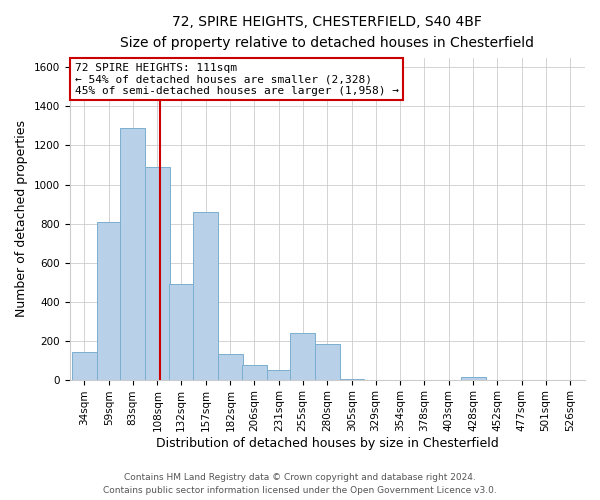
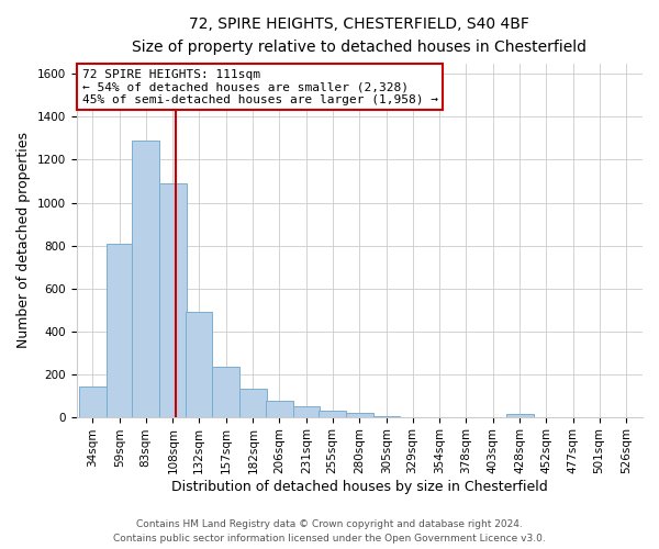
157sqm: 860 -> 240
255sqm: 240 -> 30
280sqm: 180 -> 20
